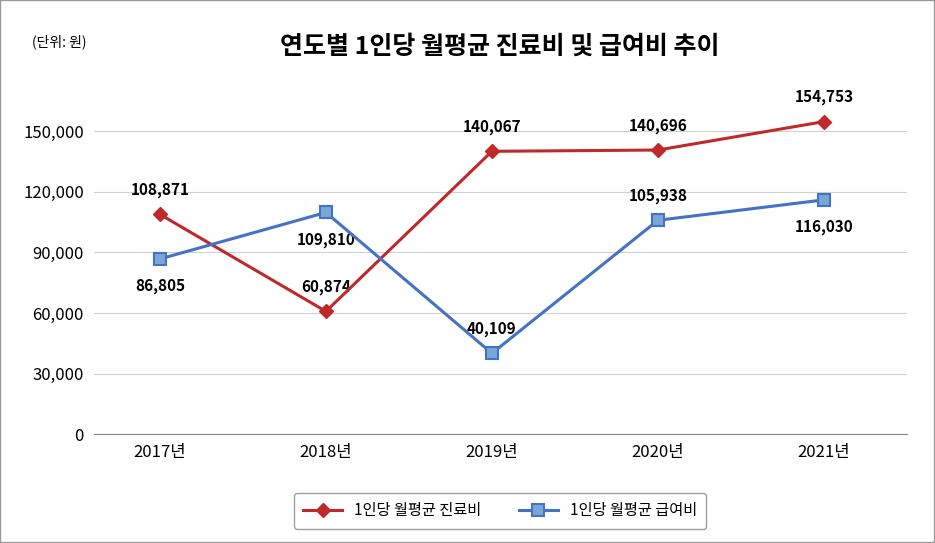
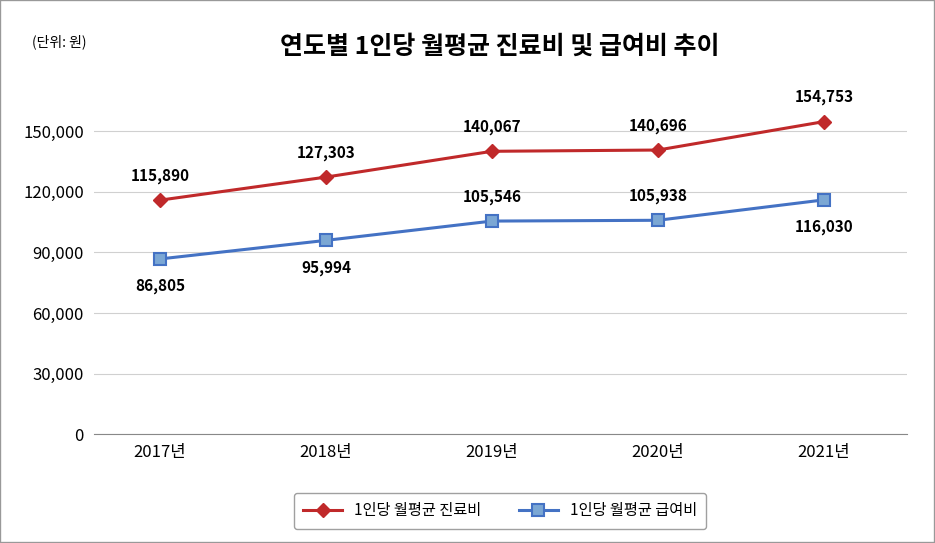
1인당 월평균 진료비/2017년: 108,871 -> 115,890
1인당 월평균 진료비/2018년: 60,874 -> 127,303
1인당 월평균 급여비/2018년: 109,810 -> 95,994
1인당 월평균 급여비/2019년: 40,109 -> 105,546
